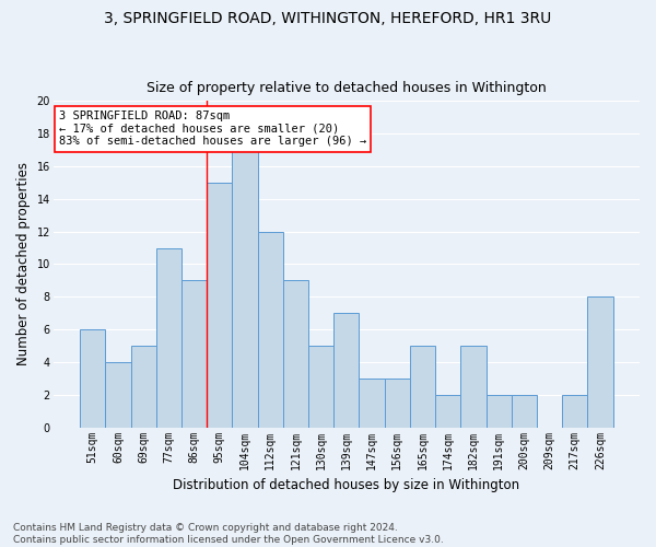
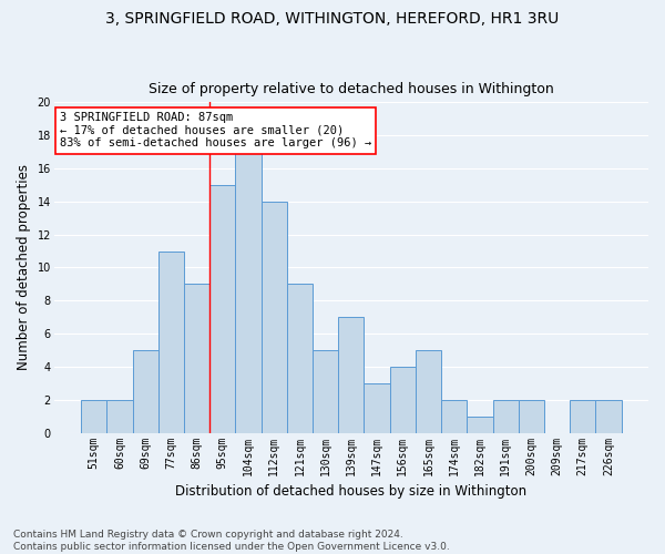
51sqm: 6 -> 2
60sqm: 4 -> 2
112sqm: 12 -> 14
156sqm: 3 -> 4
182sqm: 5 -> 1
226sqm: 8 -> 2
